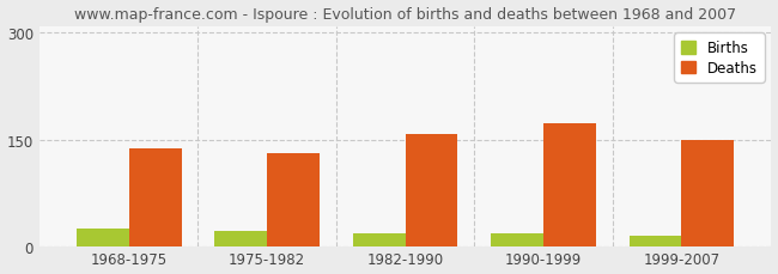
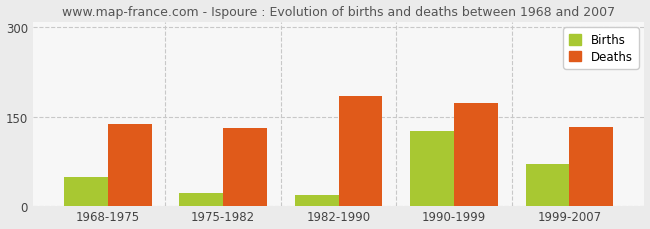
Births/1968-1975: 24 -> 48
Deaths/1982-1990: 157 -> 184
Births/1990-1999: 18 -> 126
Births/1999-2007: 15 -> 70
Deaths/1999-2007: 150 -> 132
